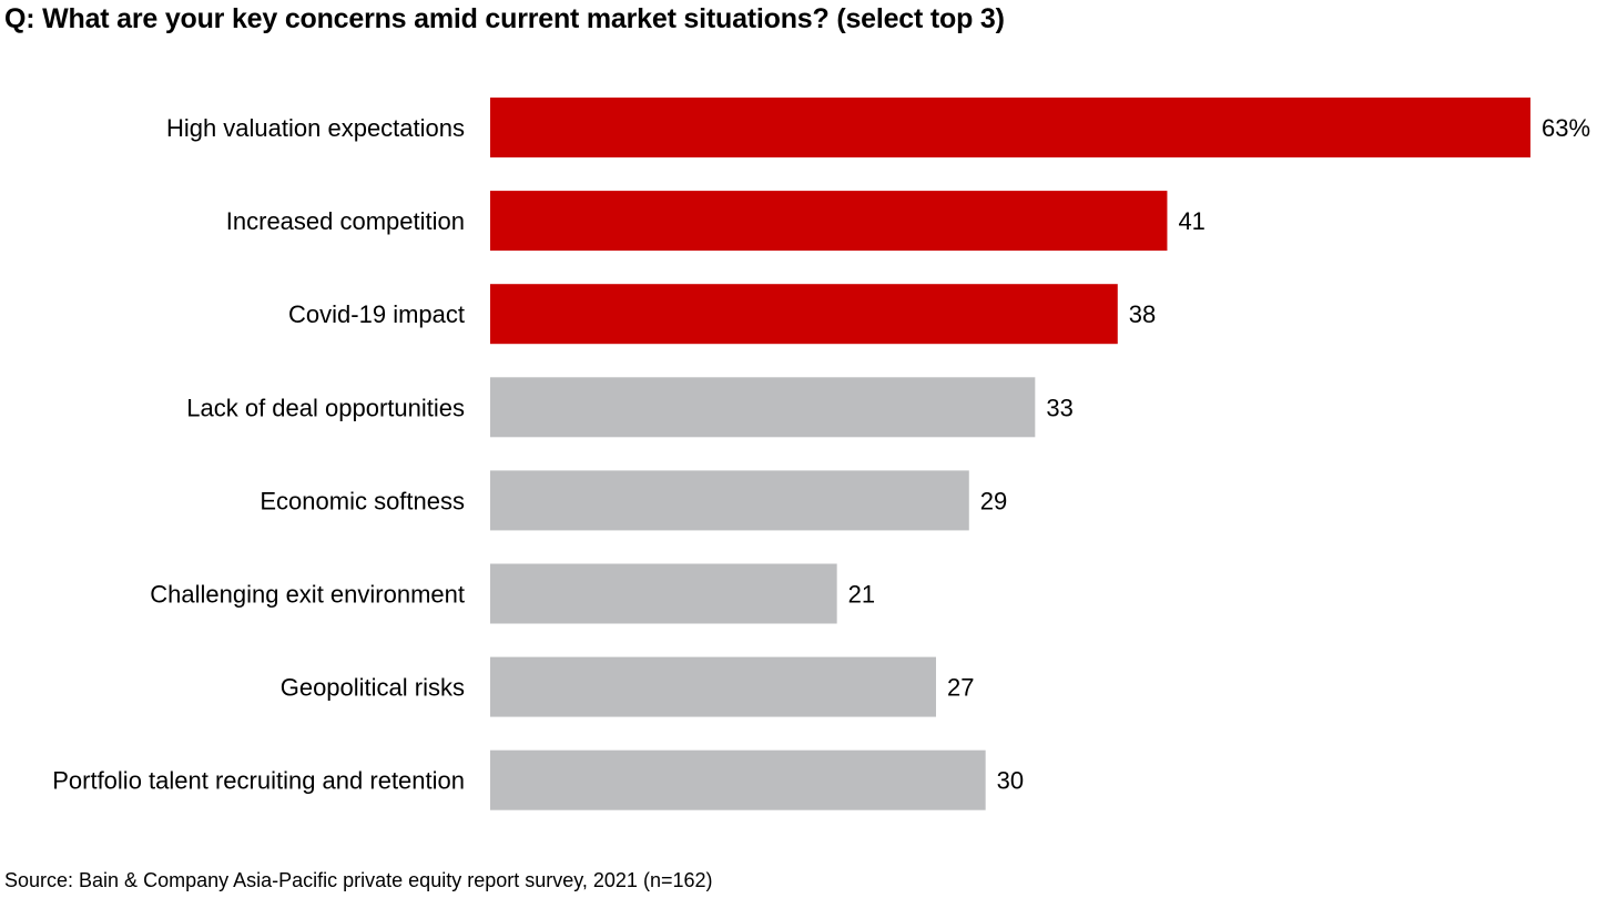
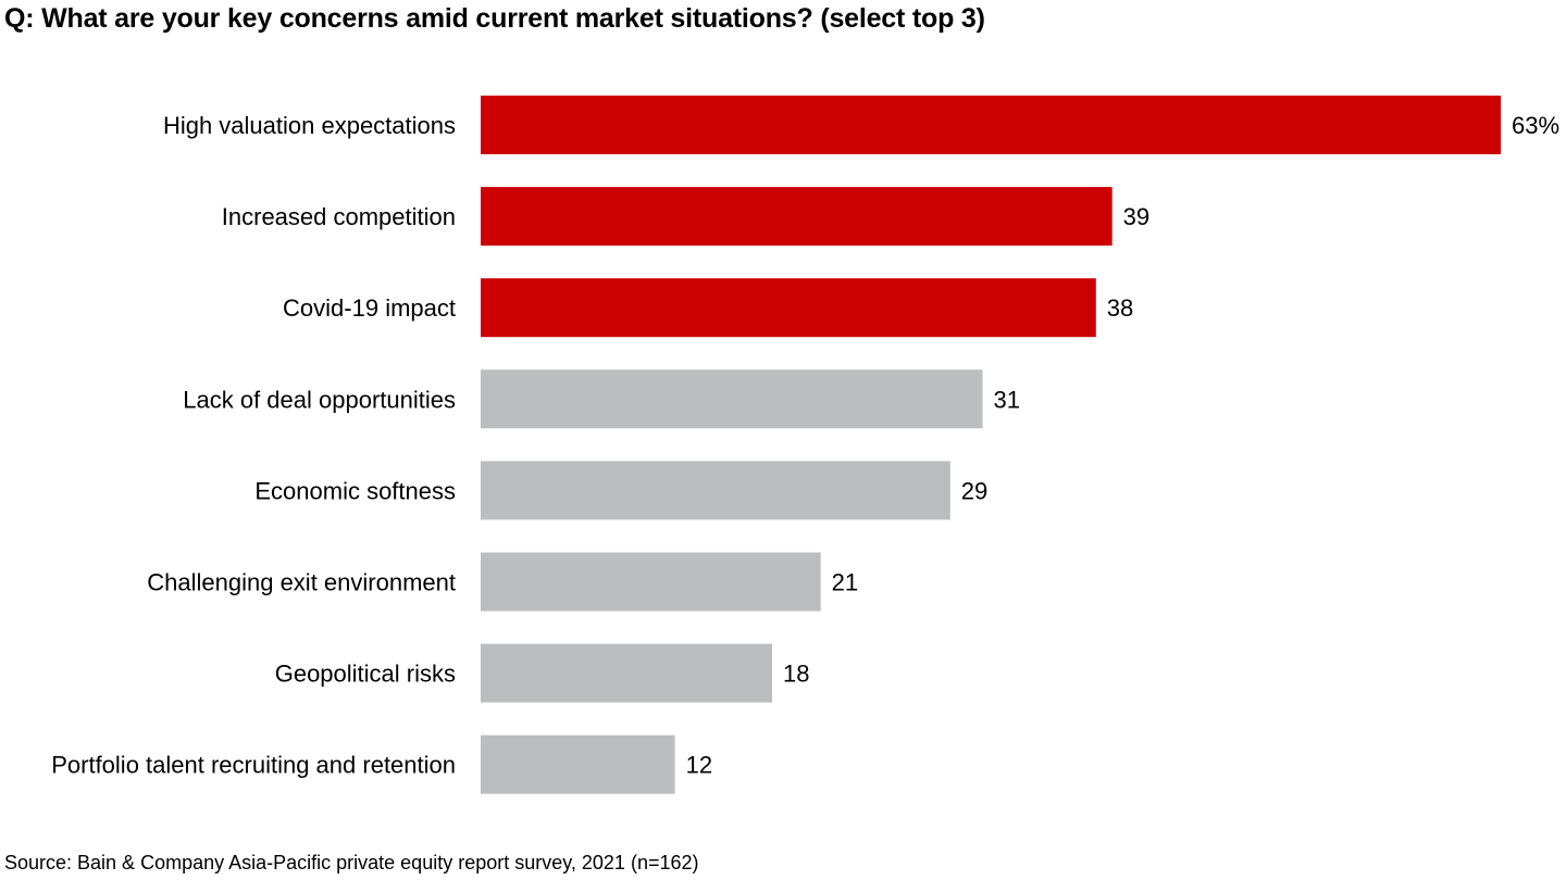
Increased competition: 41 -> 39
Lack of deal opportunities: 33 -> 31
Geopolitical risks: 27 -> 18
Portfolio talent recruiting and retention: 30 -> 12
